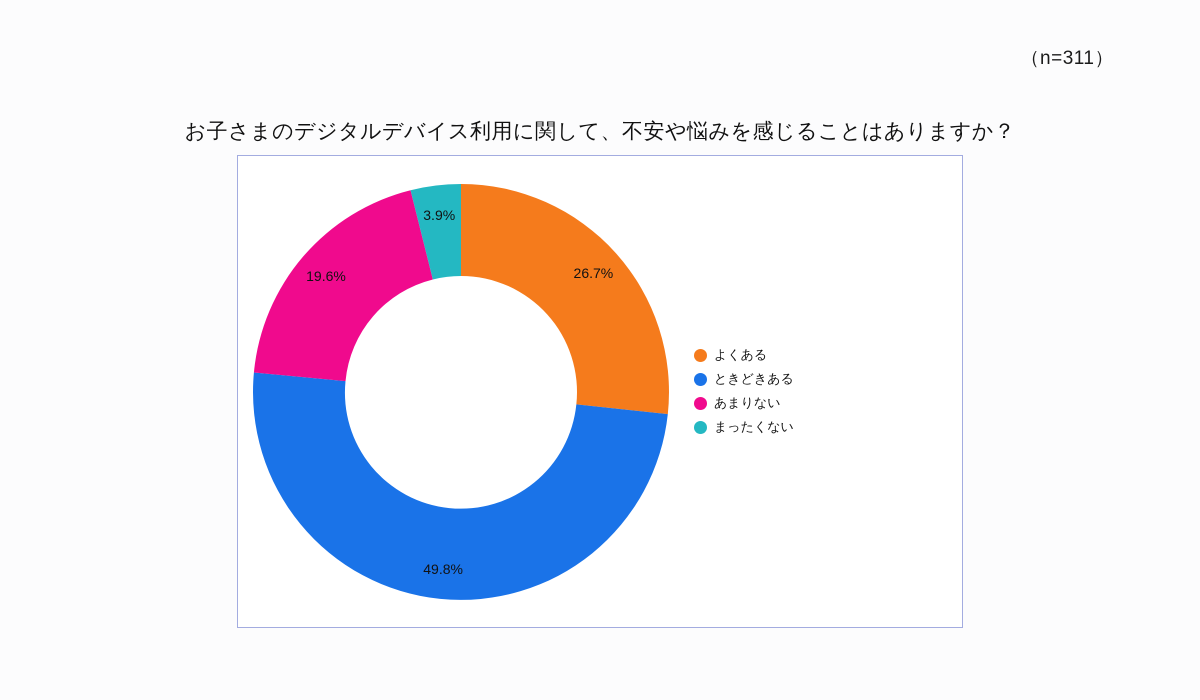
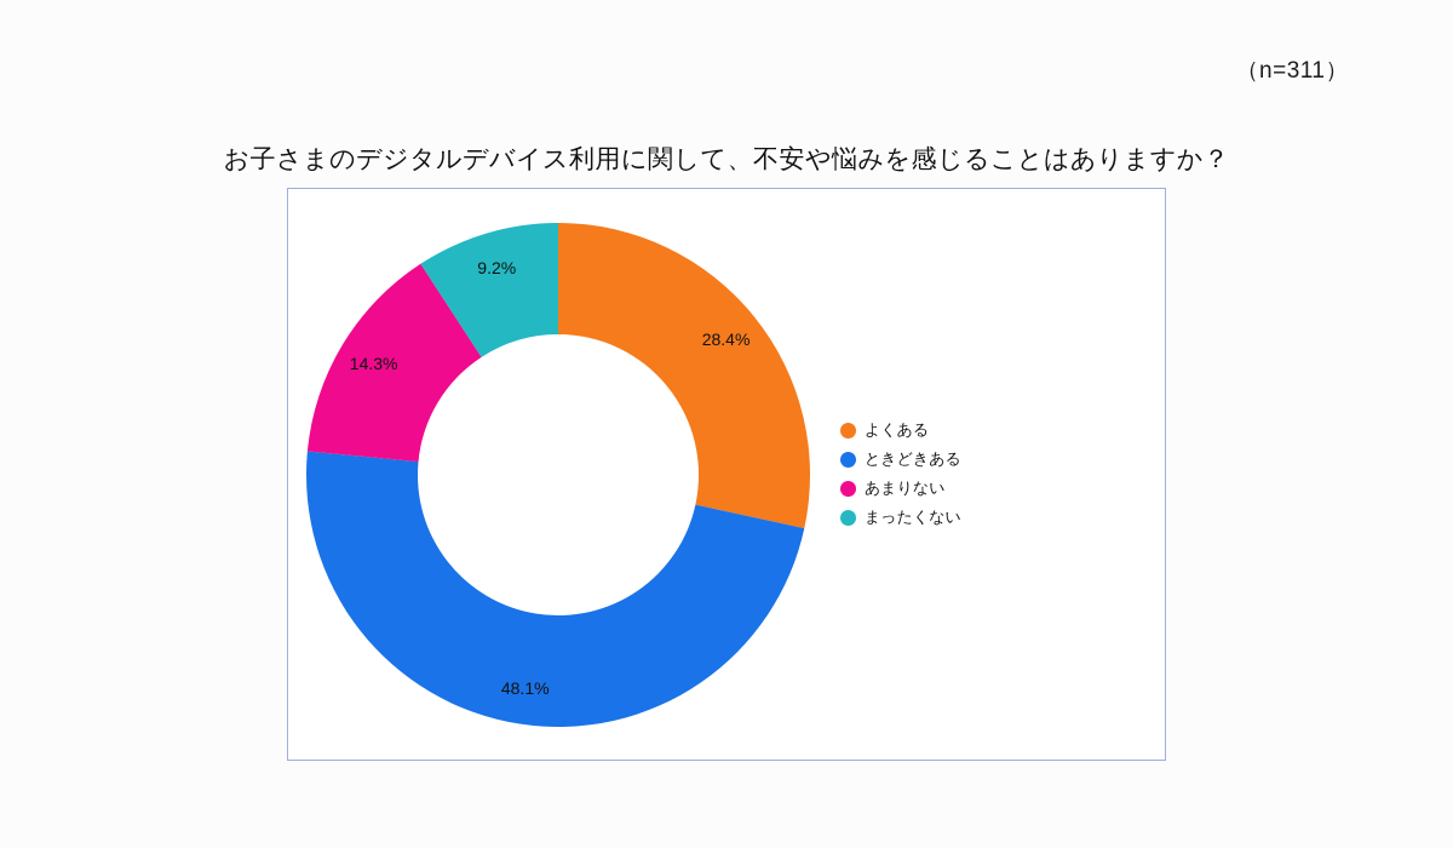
よくある: 26.7% -> 28.4%
ときどきある: 49.8% -> 48.1%
あまりない: 19.6% -> 14.3%
まったくない: 3.9% -> 9.2%
